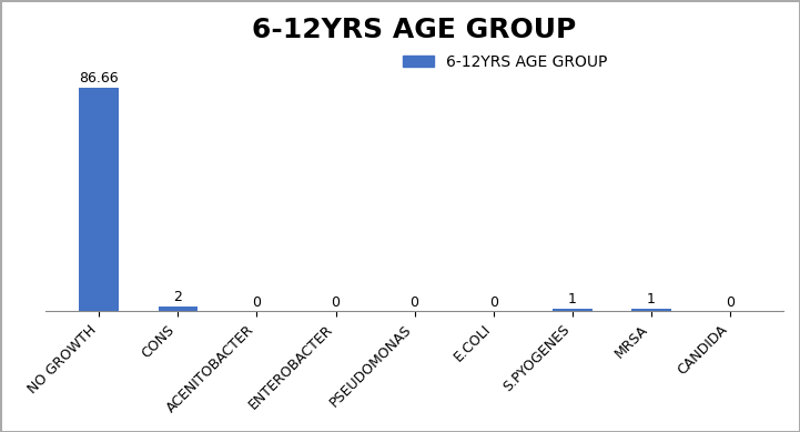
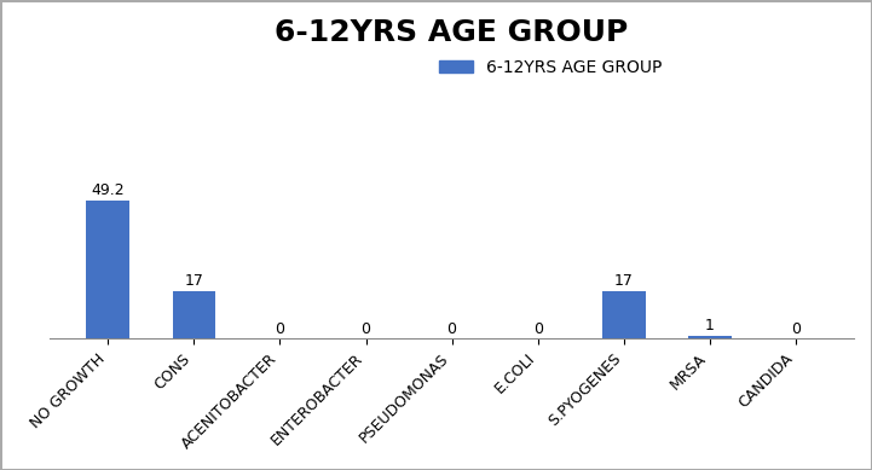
NO GROWTH: 86.66 -> 49.2
CONS: 2 -> 17
S.PYOGENES: 1 -> 17
